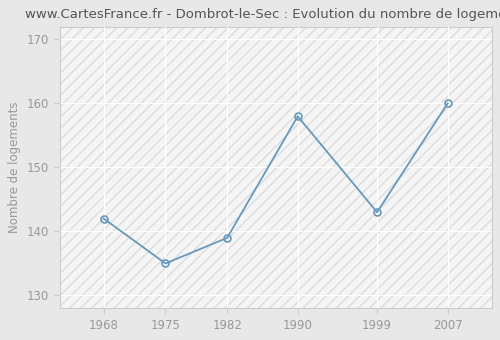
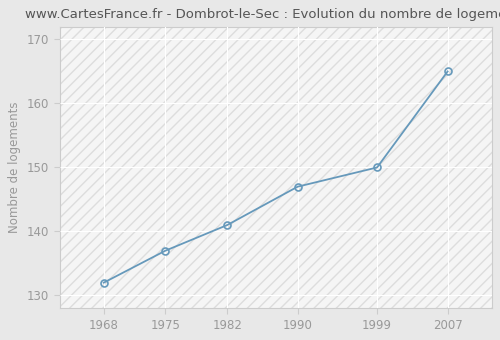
1968: 142 -> 132
1975: 135 -> 137
1982: 139 -> 141
1990: 158 -> 147
1999: 143 -> 150
2007: 160 -> 165
